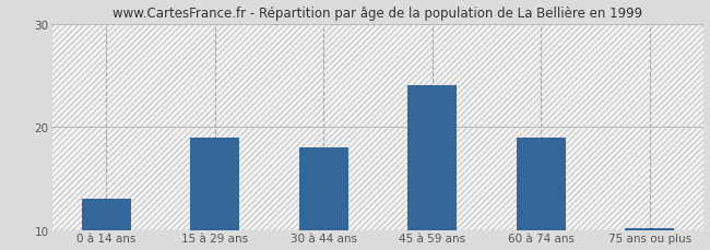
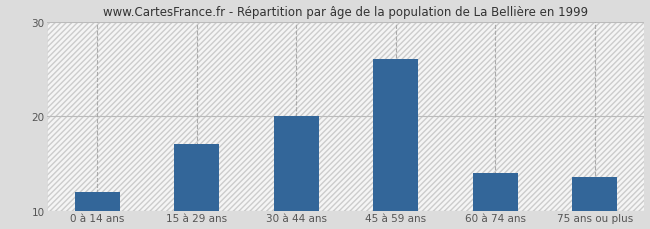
0 à 14 ans: 13.0 -> 12.0
15 à 29 ans: 19.0 -> 17.0
30 à 44 ans: 18.0 -> 20.0
45 à 59 ans: 24.0 -> 26.0
60 à 74 ans: 19.0 -> 14.0
75 ans ou plus: 10.2 -> 13.6
